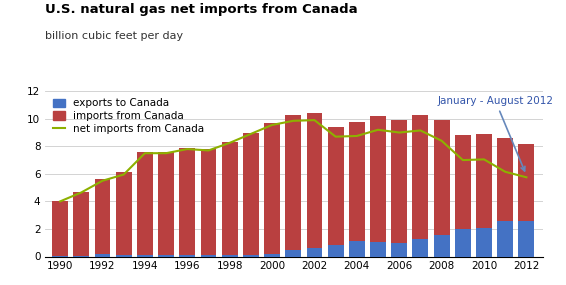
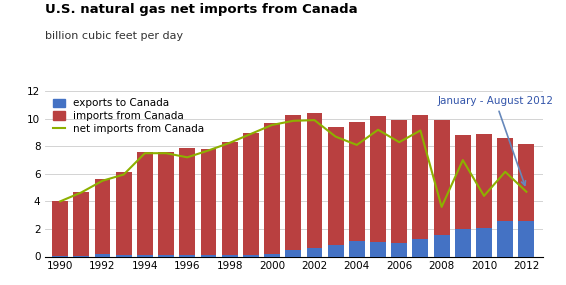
net imports from Canada/1996: 7.8 -> 7.2
net imports from Canada/2004: 8.8 -> 8.1
net imports from Canada/2006: 9.0 -> 8.3
net imports from Canada/2008: 8.4 -> 3.6
net imports from Canada/2010: 7.0 -> 4.4
net imports from Canada/2012: 5.8 -> 4.7
